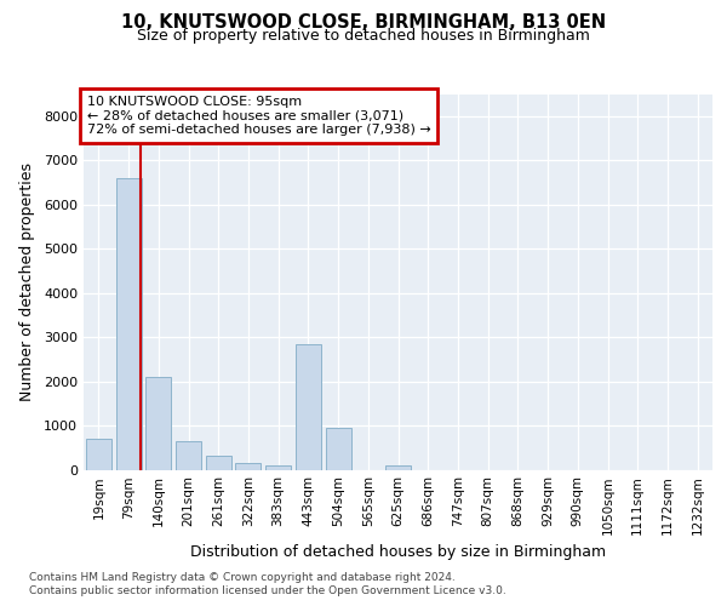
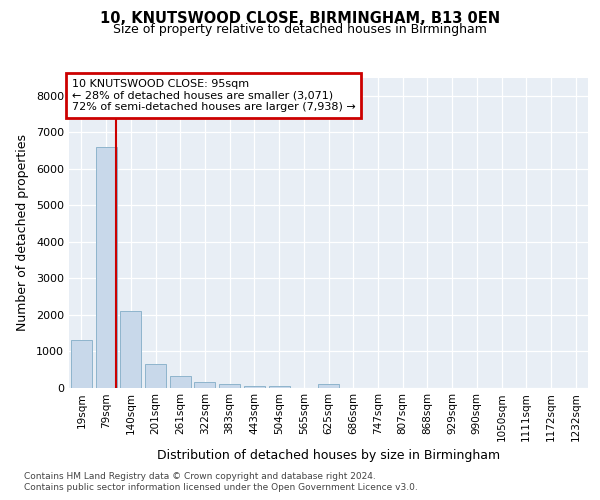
19sqm: 700 -> 1300
443sqm: 2850 -> 50
504sqm: 950 -> 50
